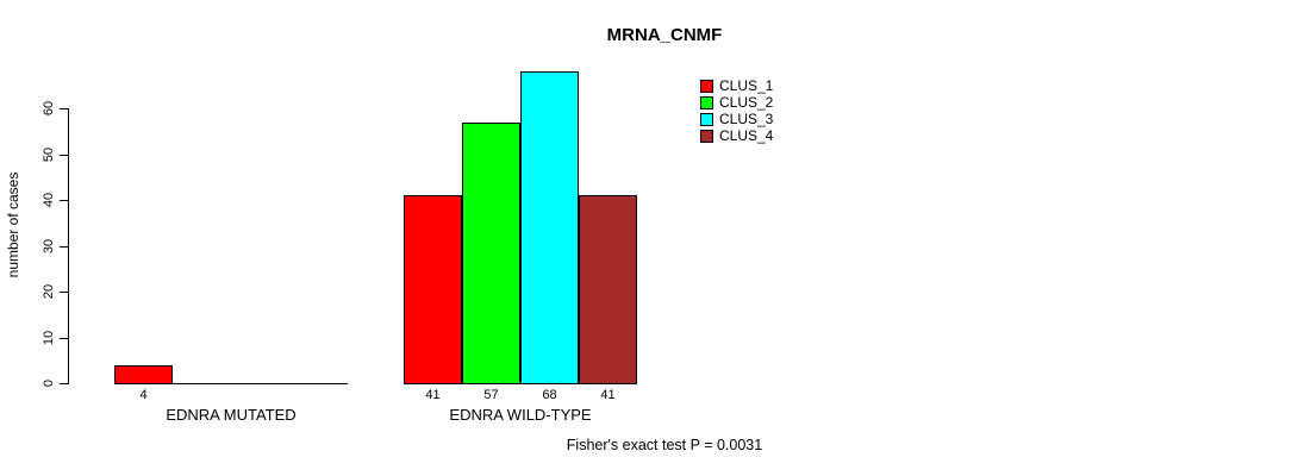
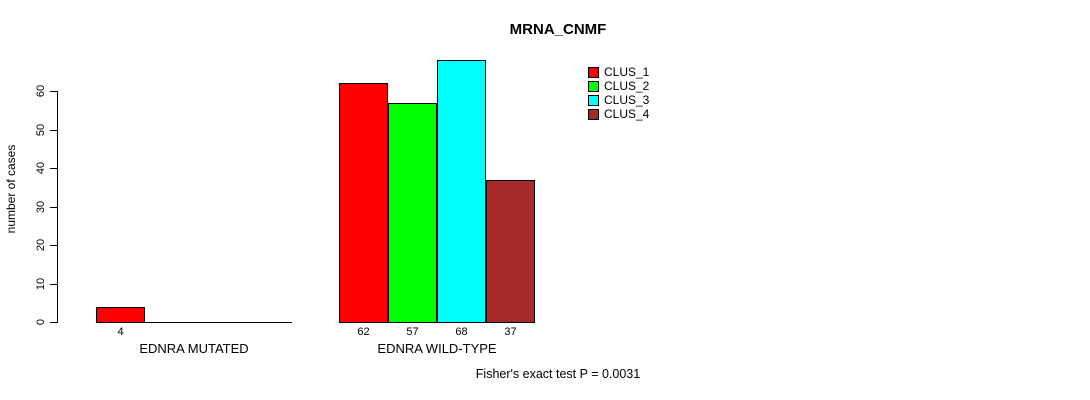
CLUS_1/EDNRA WILD-TYPE: 41 -> 62
CLUS_4/EDNRA WILD-TYPE: 41 -> 37
